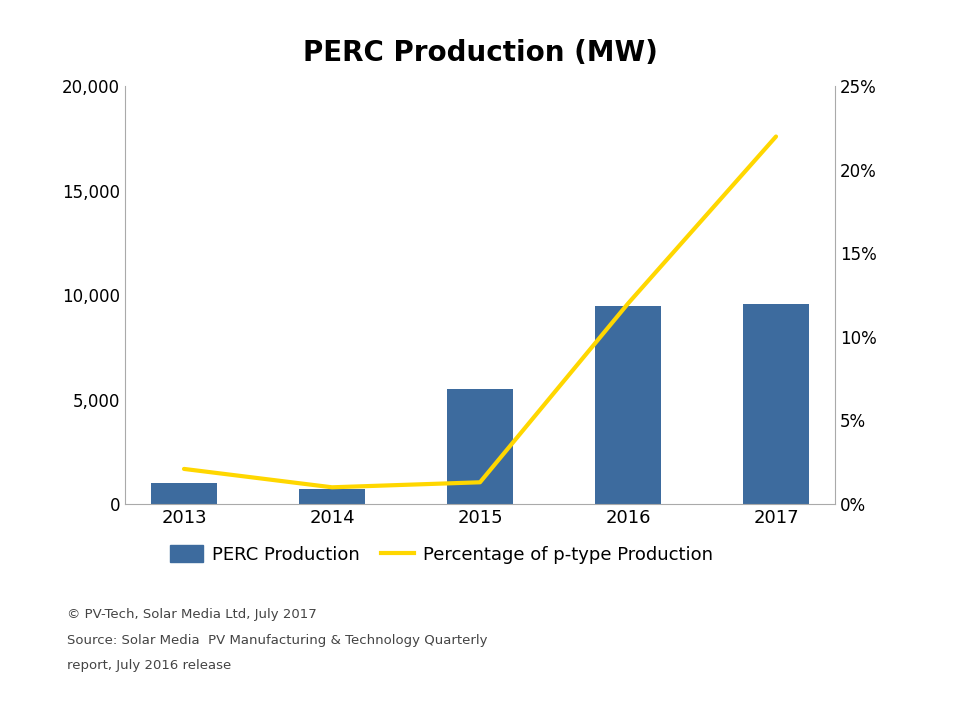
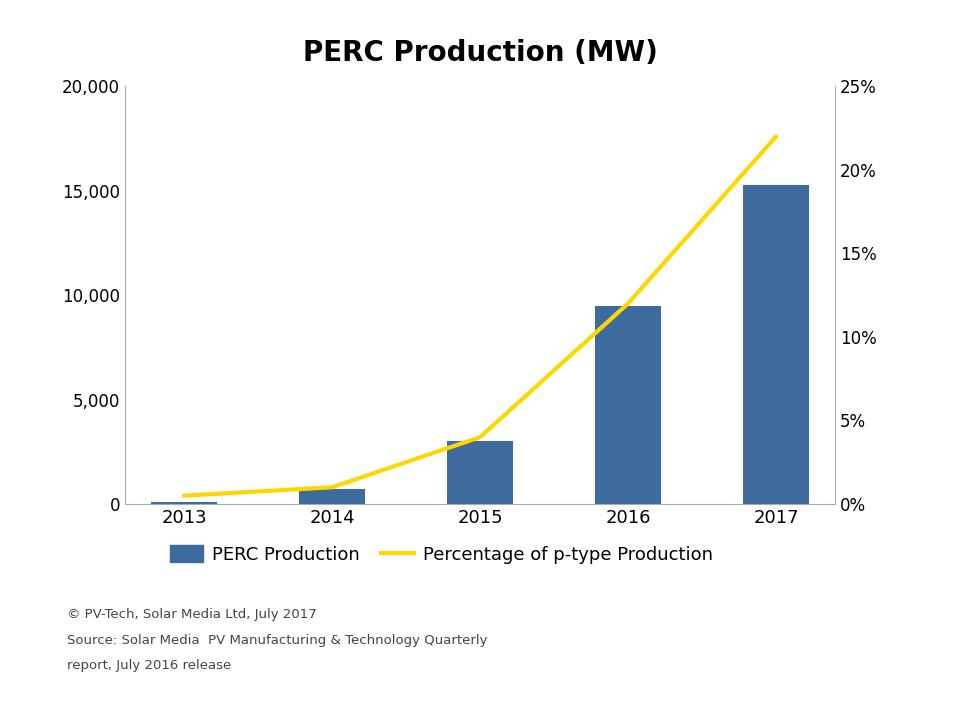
PERC Production/2013: 1,000 -> 100
Percentage of p-type Production/2013: 2.1% -> 0.5%
PERC Production/2015: 5,500 -> 3,000
Percentage of p-type Production/2015: 1.3% -> 4.0%
PERC Production/2017: 9,600 -> 15,300
